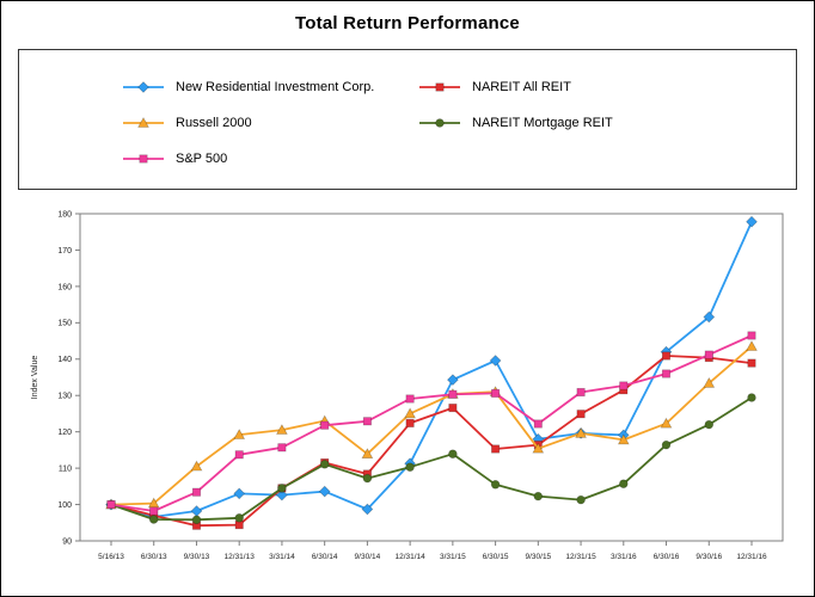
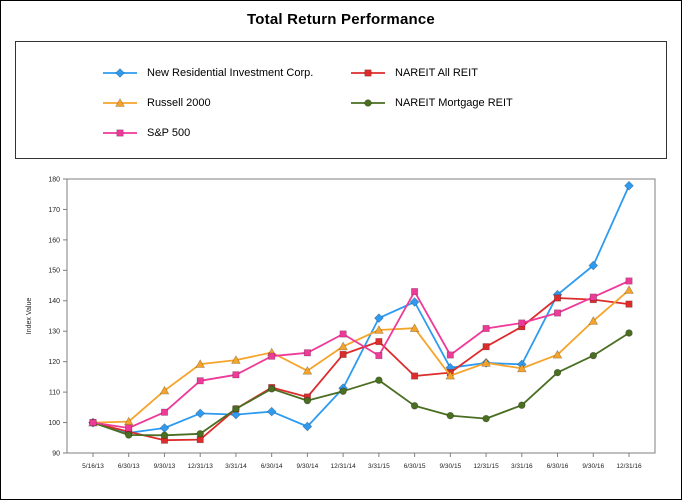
Russell 2000/9/30/14: 114 -> 117
S&P 500/3/31/15: 130 -> 122
S&P 500/6/30/15: 131 -> 143
